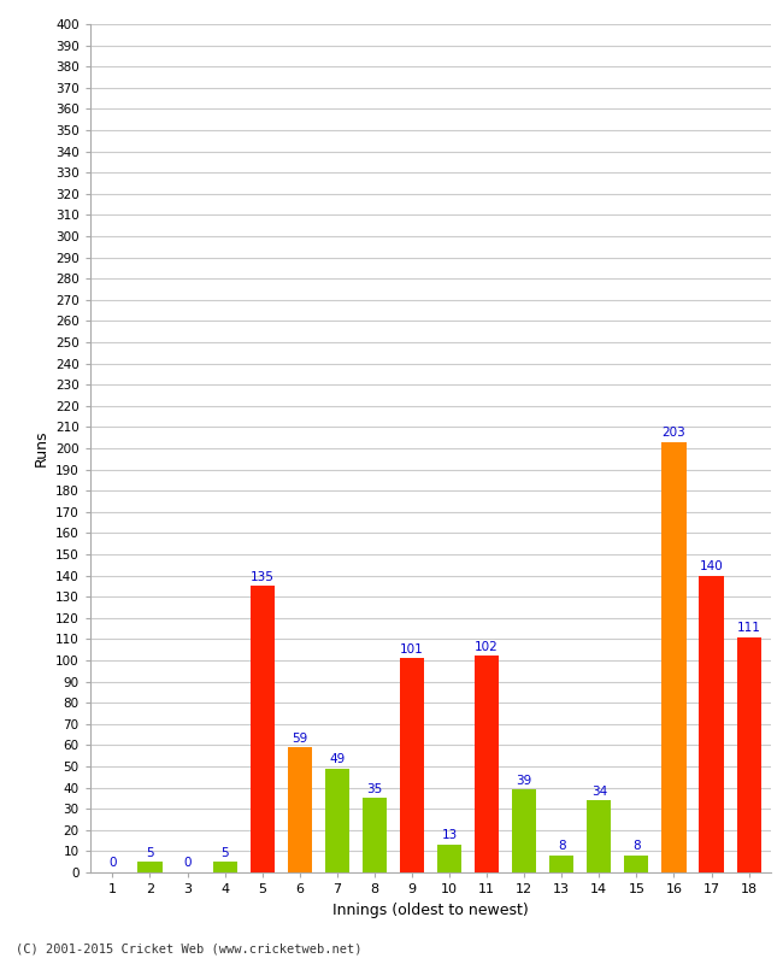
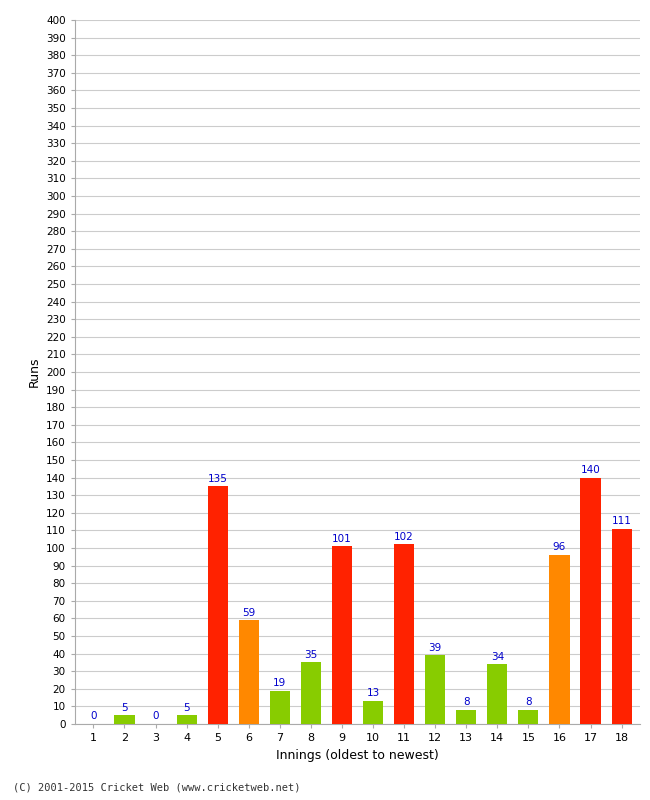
7: 49 -> 19
16: 203 -> 96
